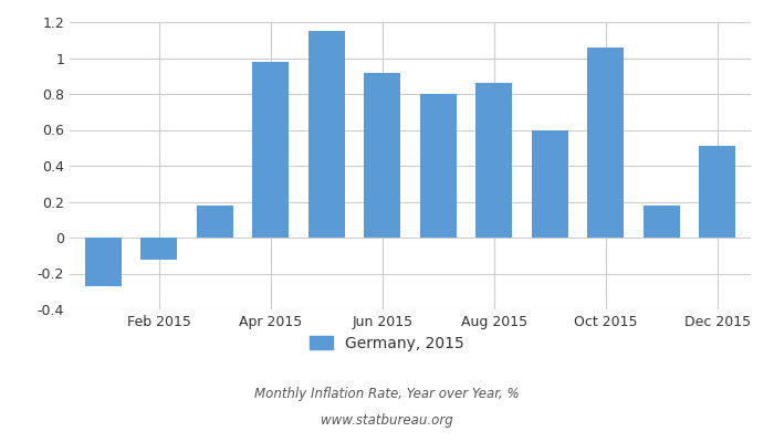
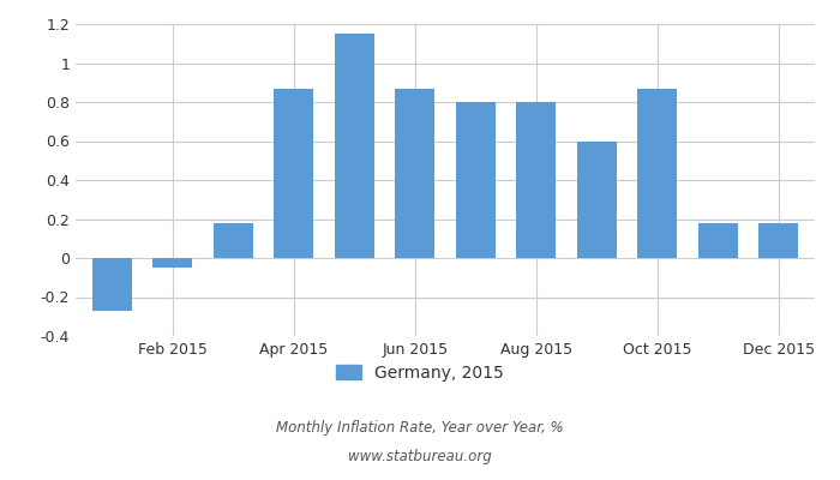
Feb 2015: -0.12 -> -0.05
Apr 2015: 0.98 -> 0.87
Jun 2015: 0.92 -> 0.87
Aug 2015: 0.86 -> 0.80
Oct 2015: 1.06 -> 0.87
Dec 2015: 0.51 -> 0.18
